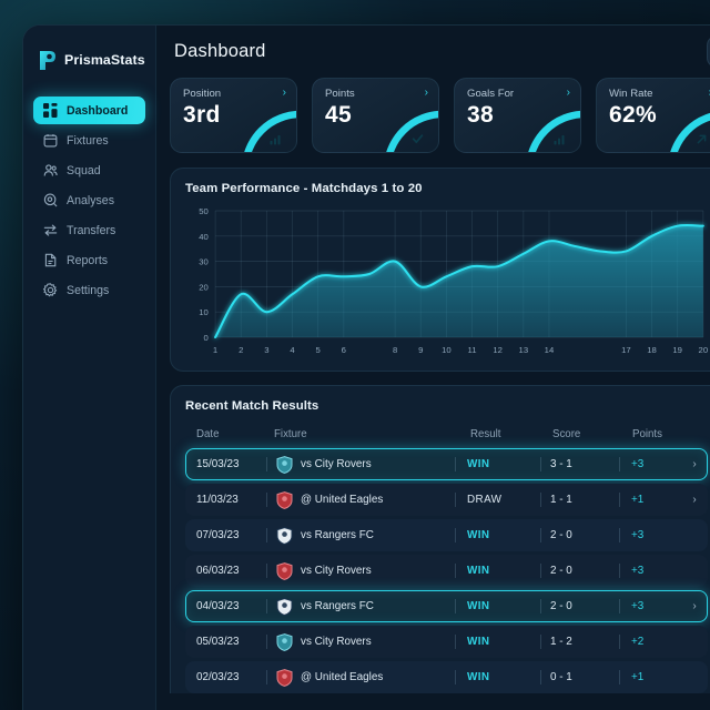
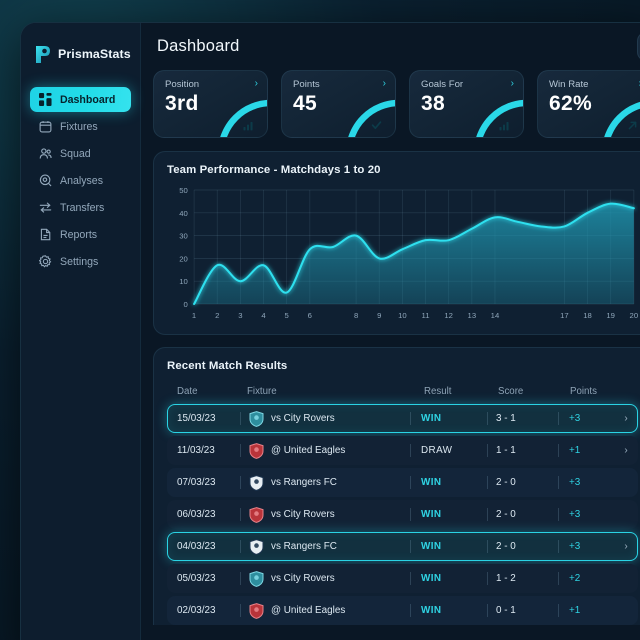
5: 24 -> 5
20: 44 -> 42
